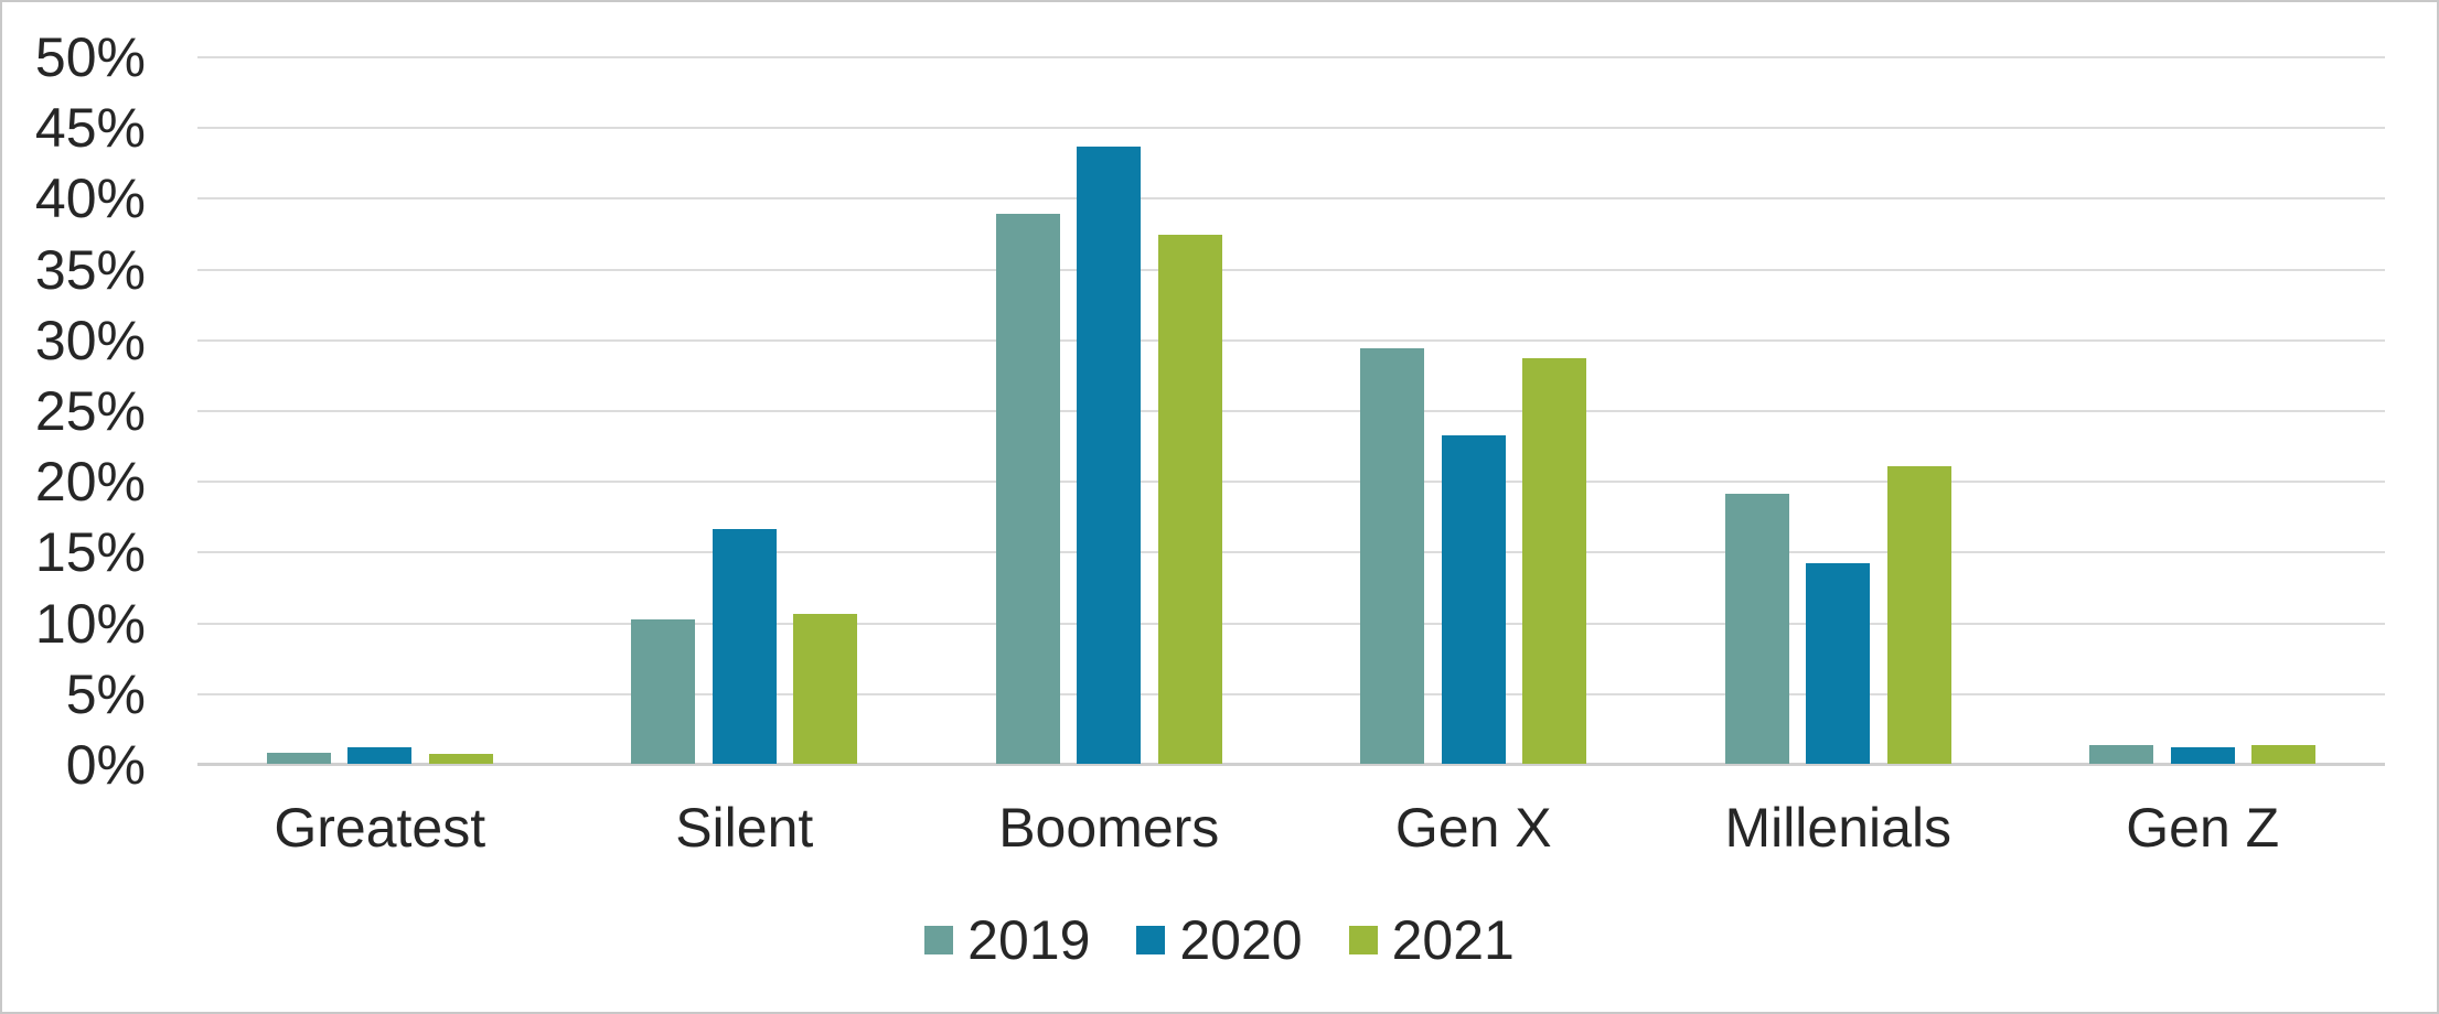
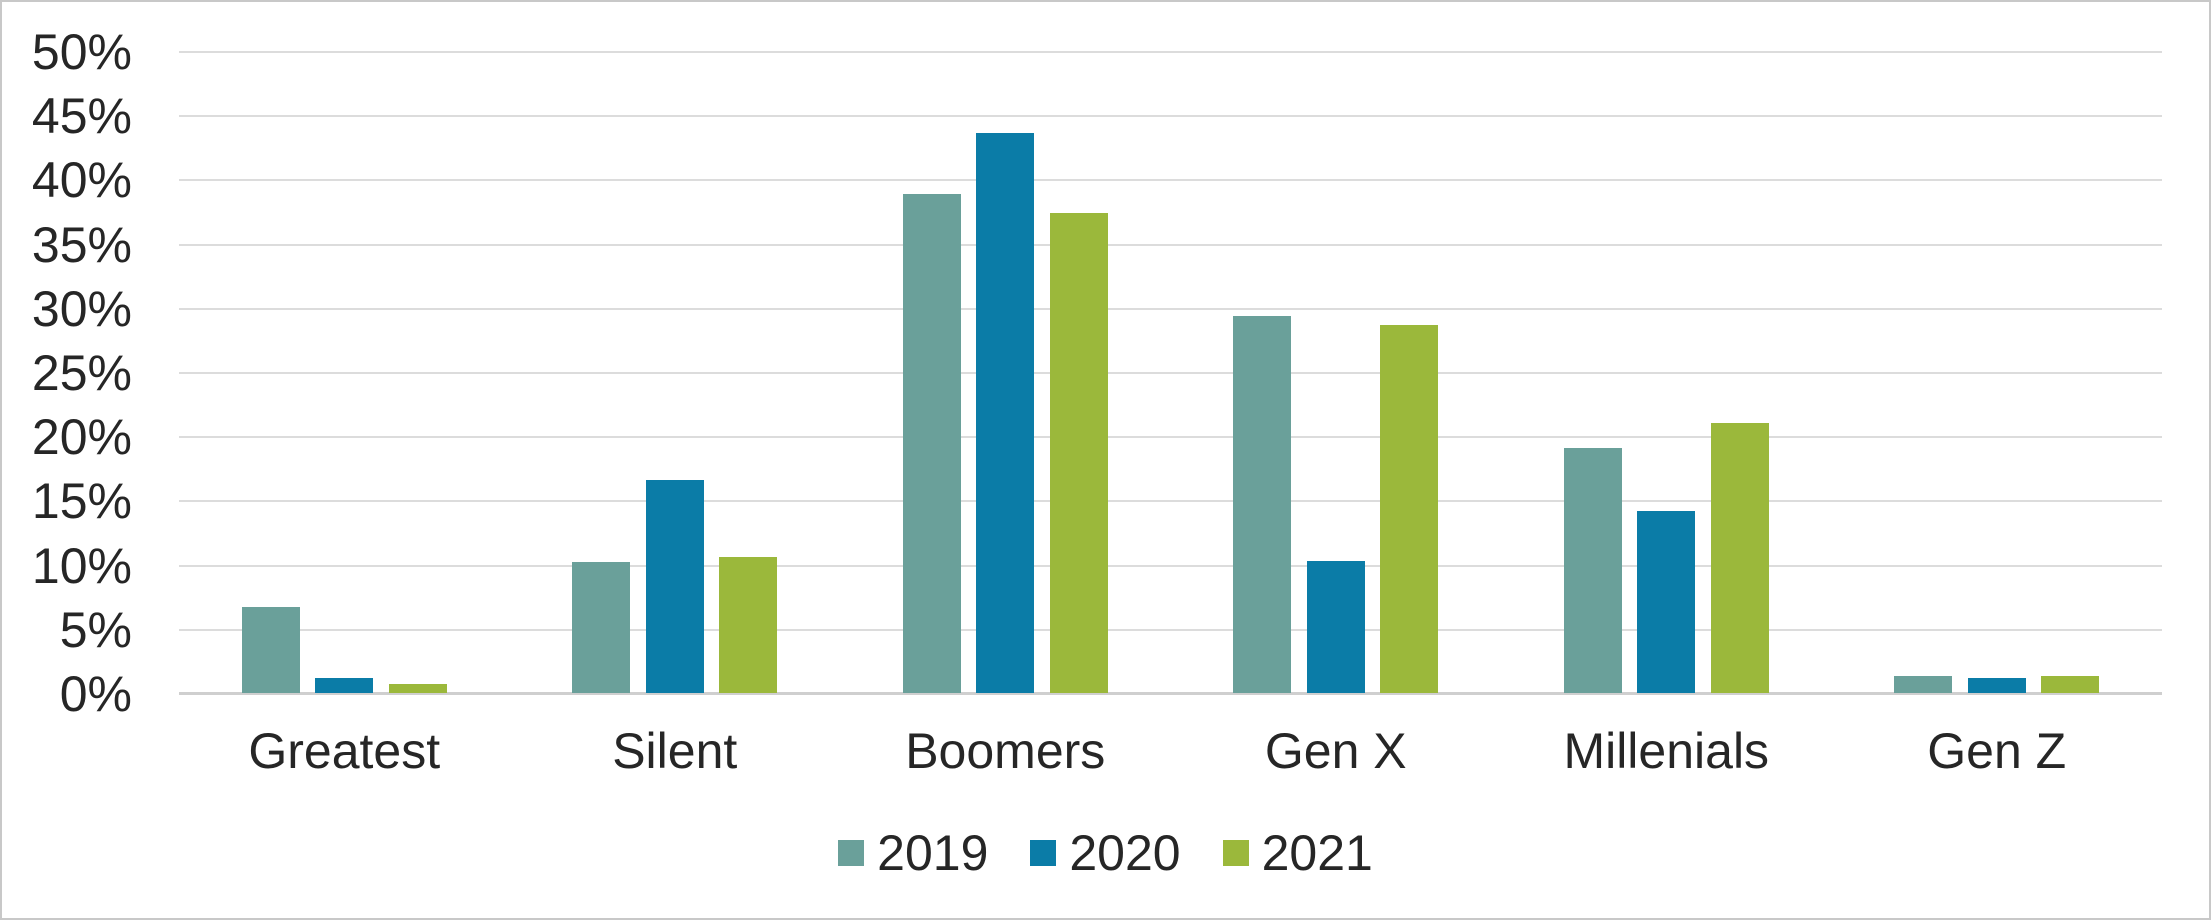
2019/Greatest: 0.8% -> 6.7%
2020/Gen X: 23.2% -> 10.3%
